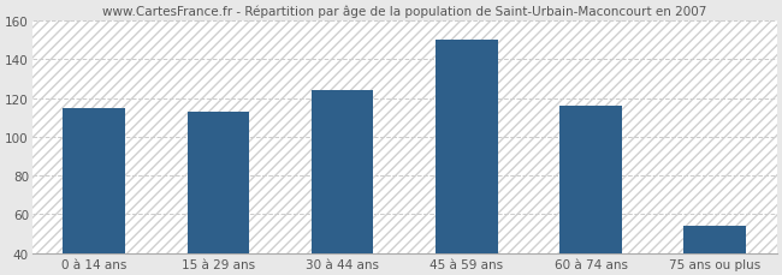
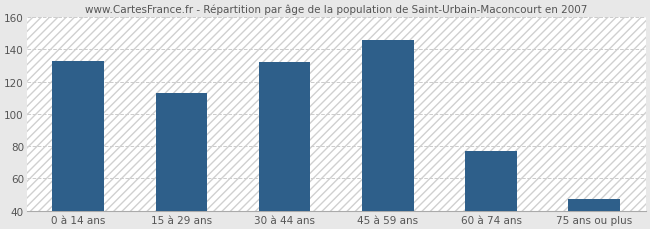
0 à 14 ans: 115 -> 133
30 à 44 ans: 124 -> 132
45 à 59 ans: 150 -> 146
60 à 74 ans: 116 -> 77
75 ans ou plus: 54 -> 47
